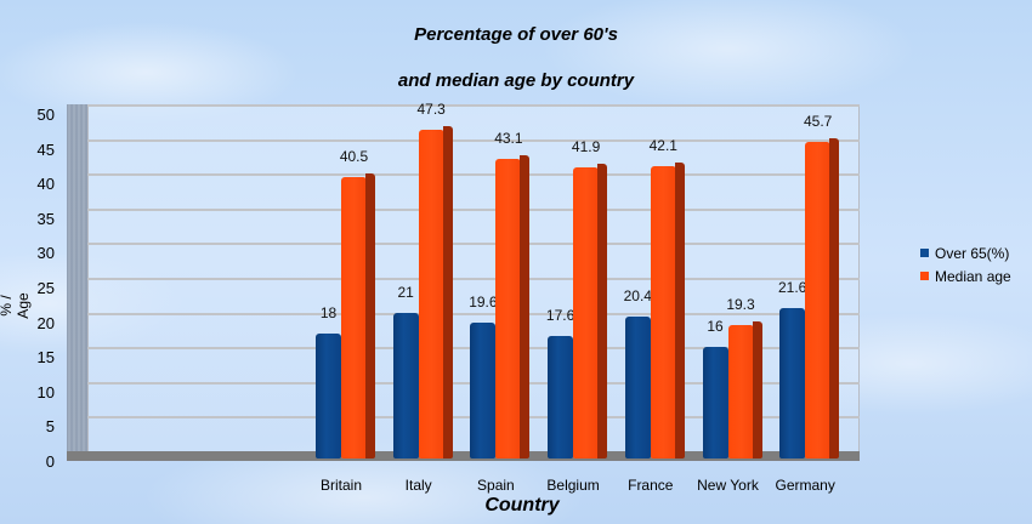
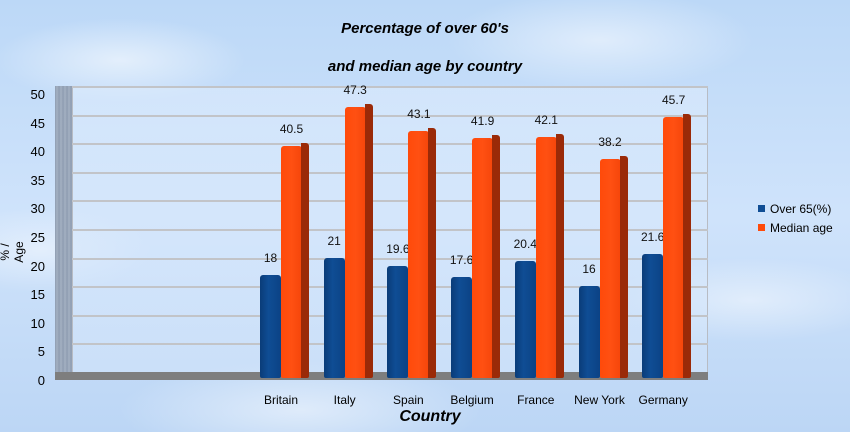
Median age/New York: 19.3 -> 38.2
